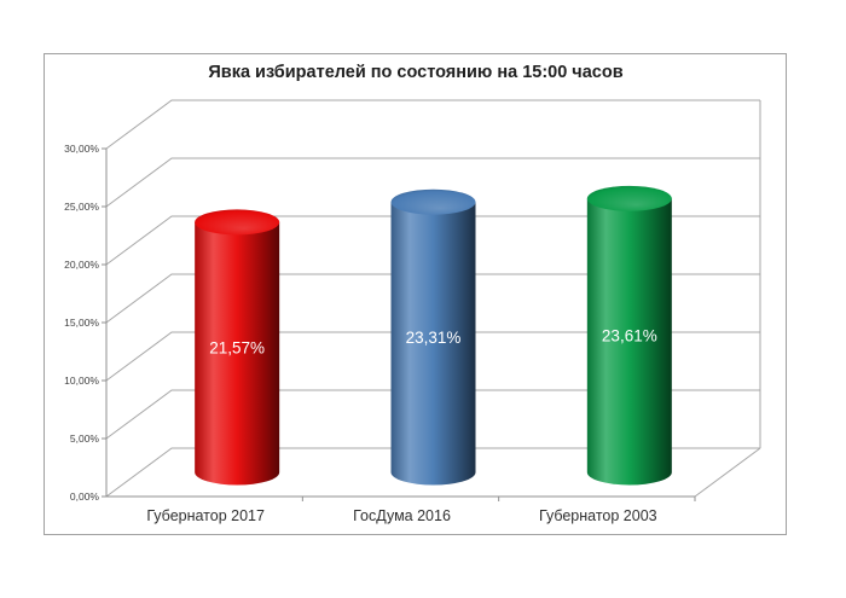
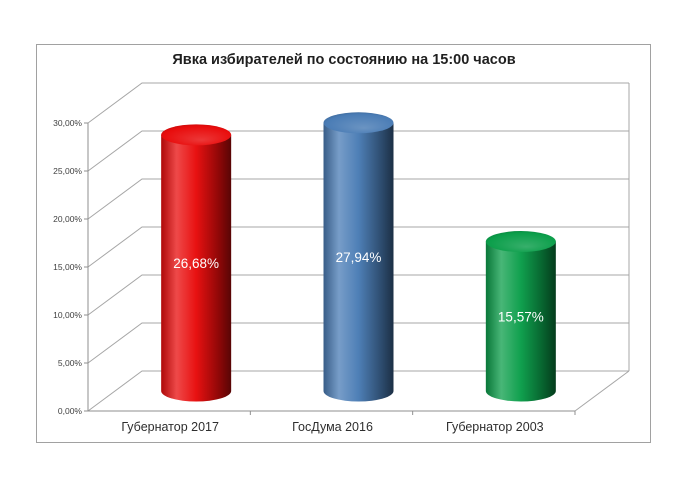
Губернатор 2017: 21,57% -> 26,68%
ГосДума 2016: 23,31% -> 27,94%
Губернатор 2003: 23,61% -> 15,57%
